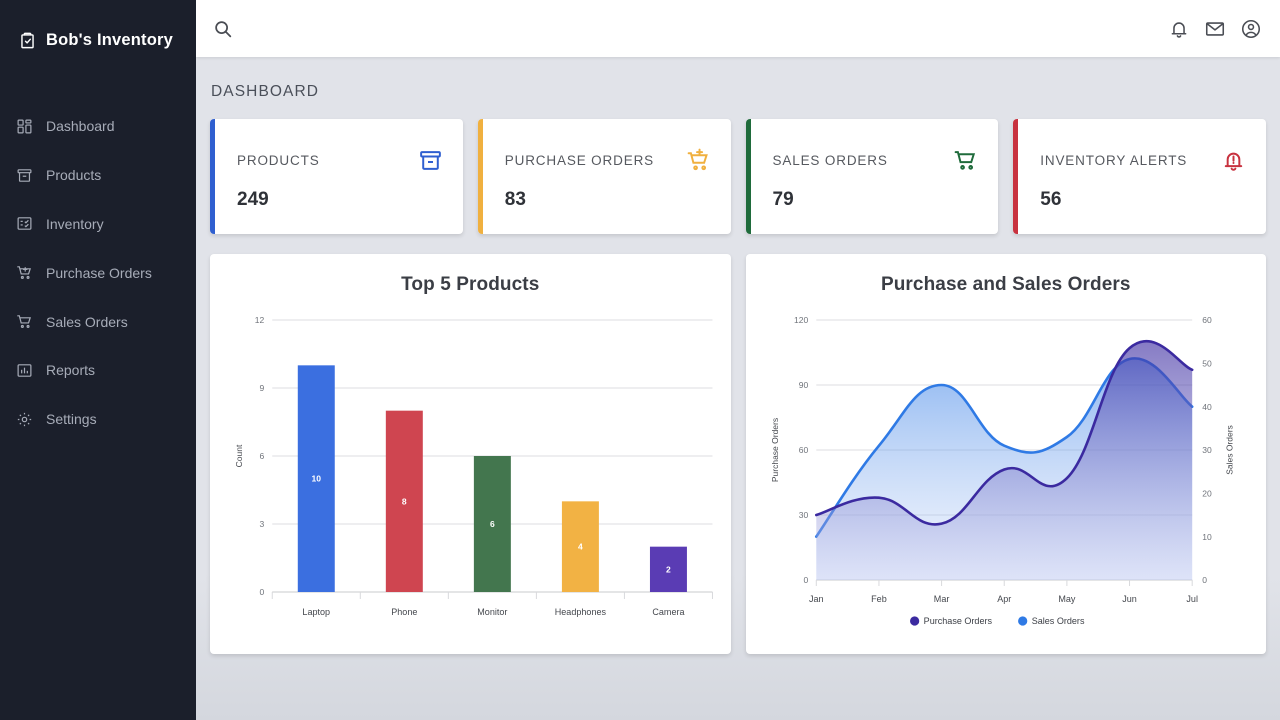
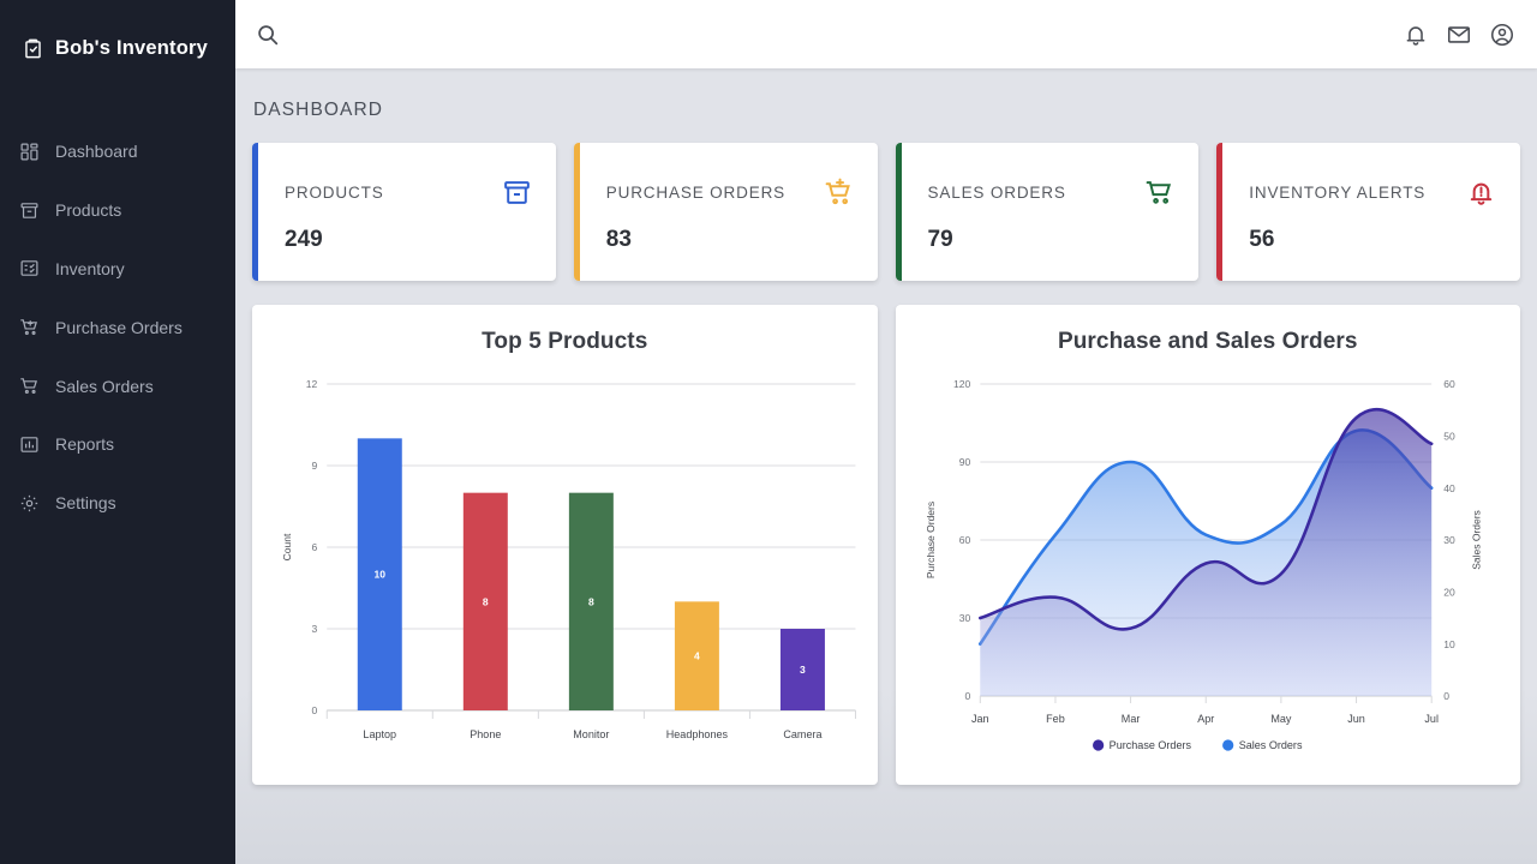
Top 5 Products/Monitor: 6 -> 8
Top 5 Products/Camera: 2 -> 3
